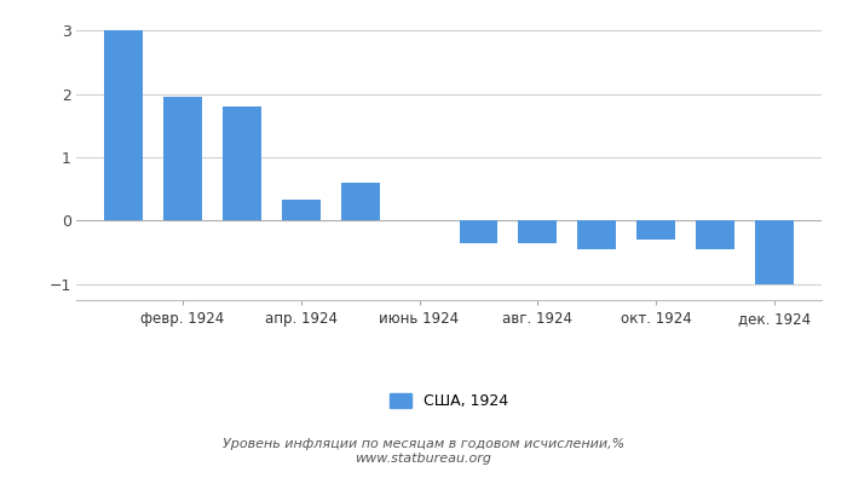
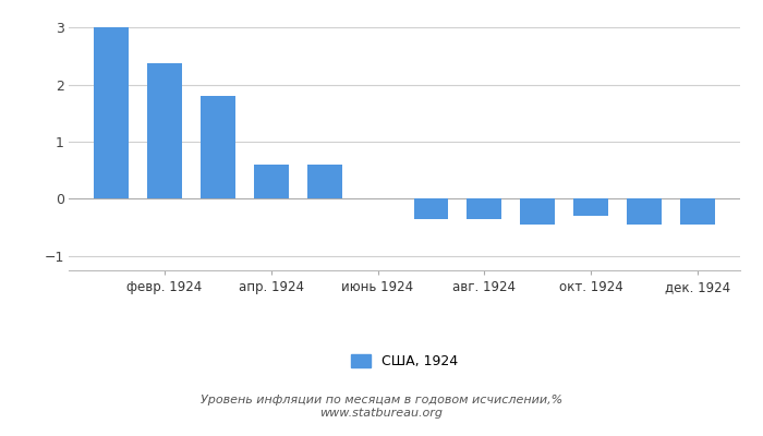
февр. 1924: 1.96 -> 2.37
апр. 1924: 0.34 -> 0.60
дек. 1924: -1.00 -> -0.45
